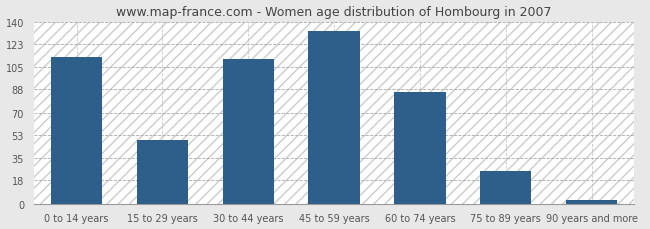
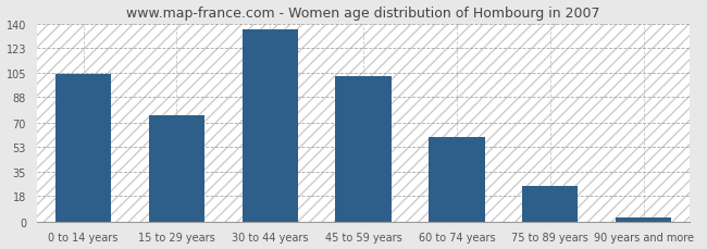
0 to 14 years: 113 -> 104
15 to 29 years: 49 -> 75
30 to 44 years: 111 -> 136
45 to 59 years: 133 -> 103
60 to 74 years: 86 -> 60
